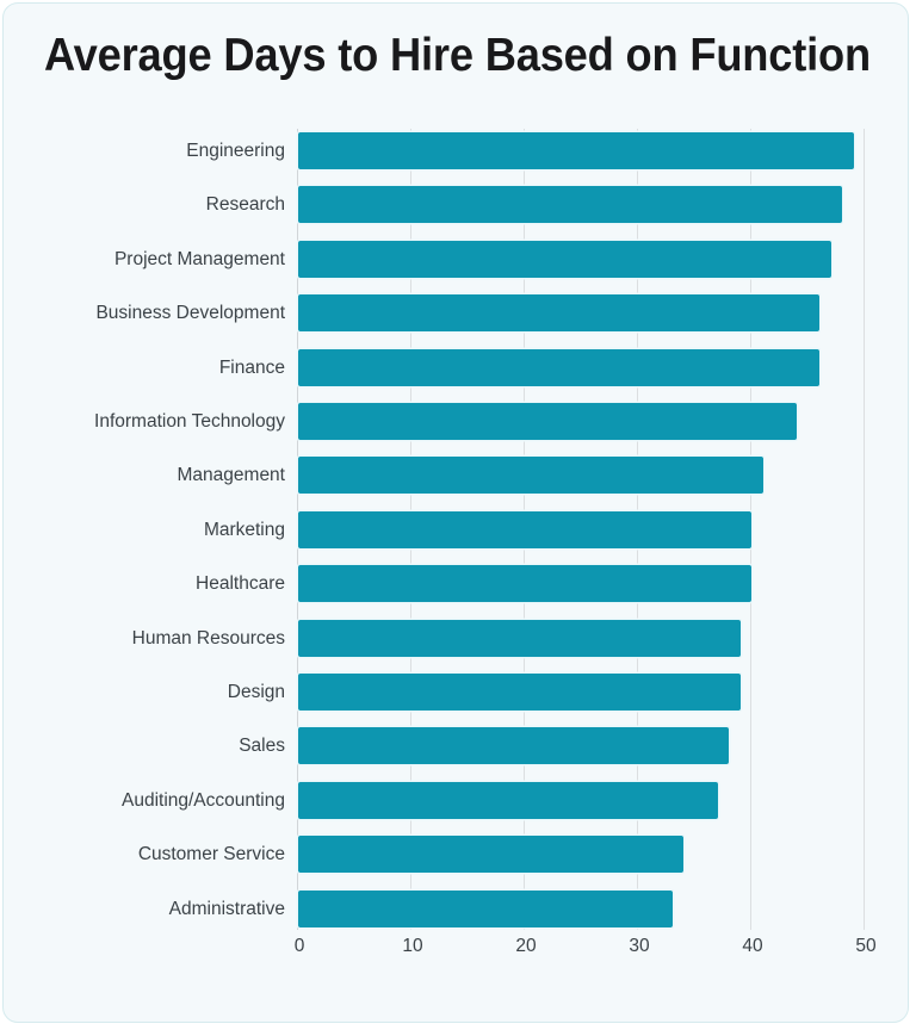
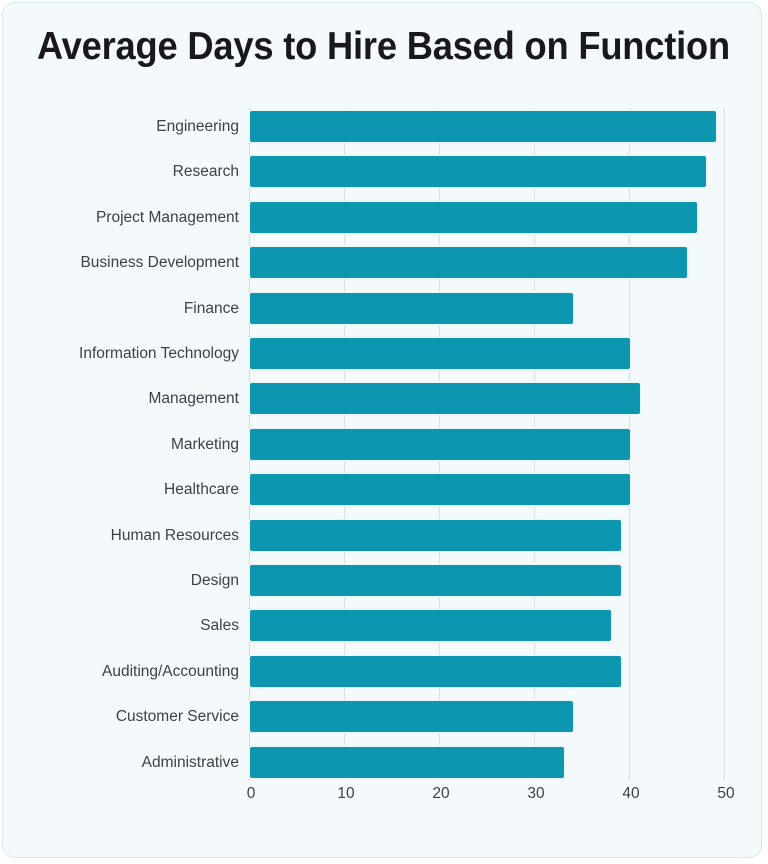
Finance: 46 -> 34
Information Technology: 44 -> 40
Auditing/Accounting: 37 -> 39
